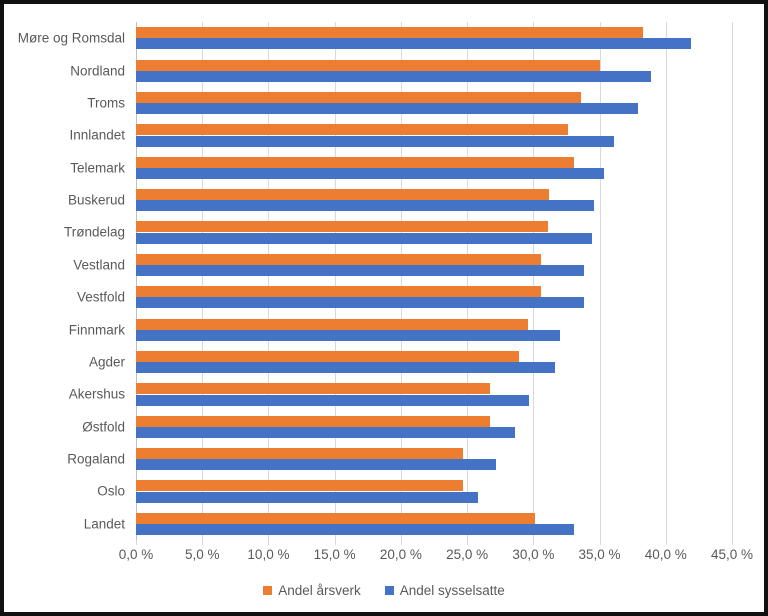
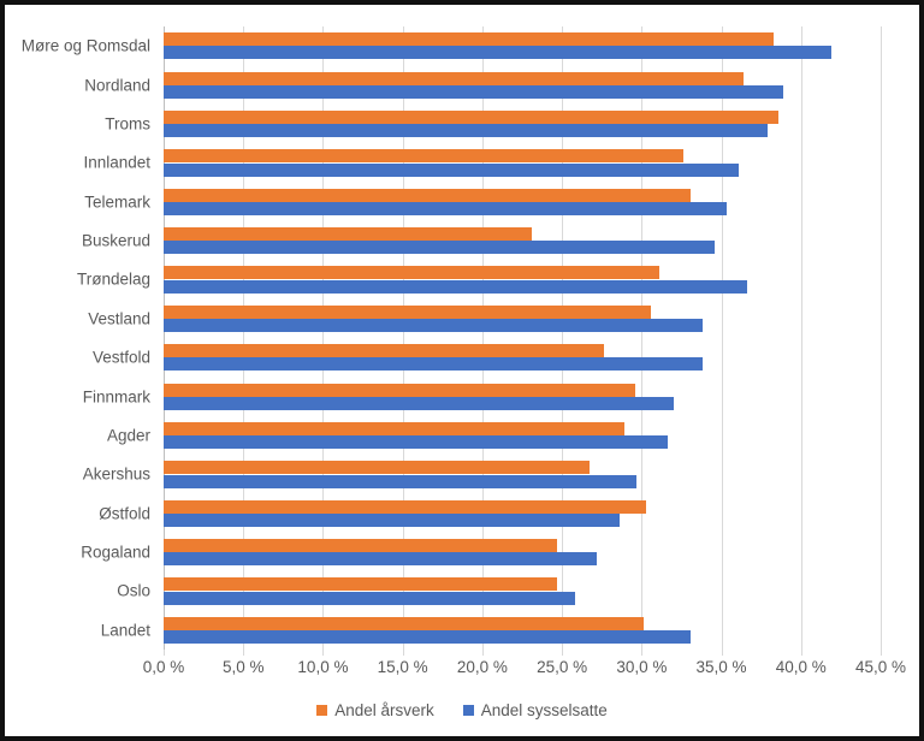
Andel årsverk/Nordland: 35,0% -> 36,4%
Andel årsverk/Troms: 33,6% -> 38,6%
Andel årsverk/Buskerud: 31,2% -> 23,1%
Andel sysselsatte/Trøndelag: 34,4% -> 36,6%
Andel årsverk/Vestfold: 30,6% -> 27,6%
Andel årsverk/Østfold: 26,7% -> 30,3%
